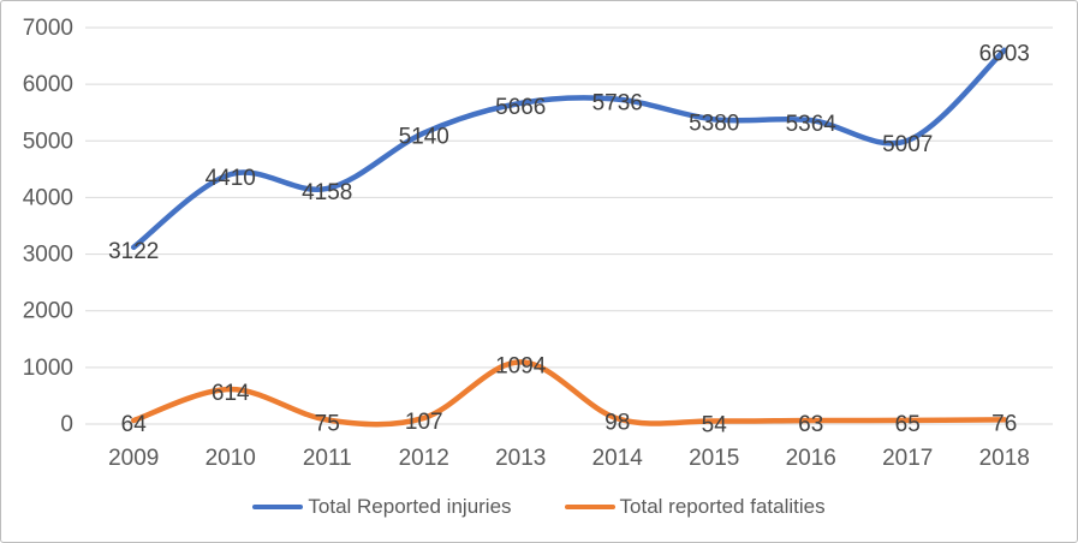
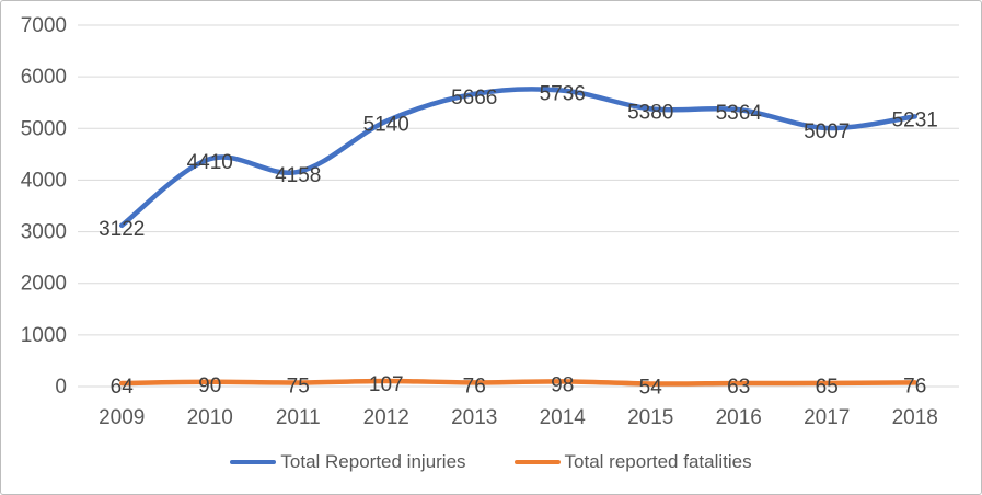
Total reported fatalities/2010: 614 -> 90
Total reported fatalities/2013: 1094 -> 76
Total Reported injuries/2018: 6603 -> 5231
